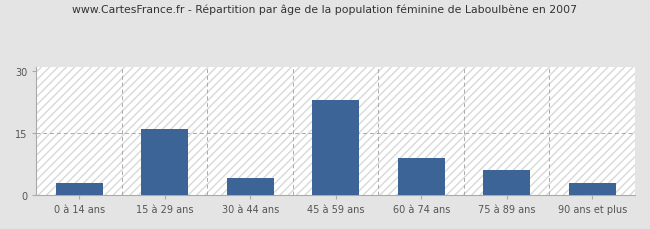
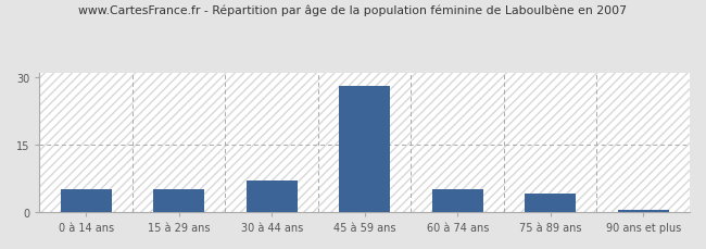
0 à 14 ans: 3.0 -> 5.0
15 à 29 ans: 16.0 -> 5.0
30 à 44 ans: 4.0 -> 7.0
45 à 59 ans: 23.0 -> 28.0
60 à 74 ans: 9.0 -> 5.0
75 à 89 ans: 6.0 -> 4.0
90 ans et plus: 3.0 -> 0.5
